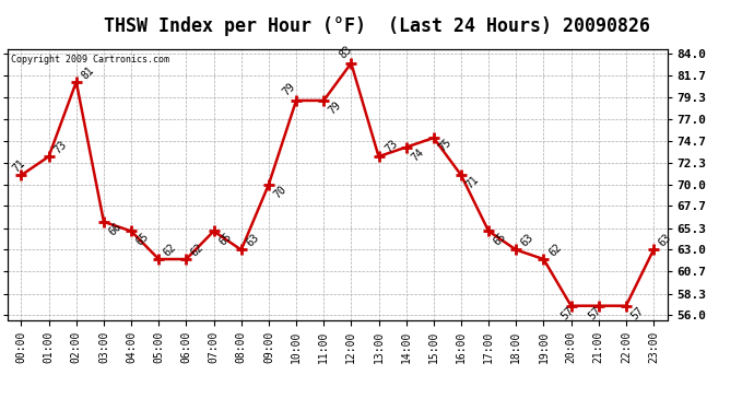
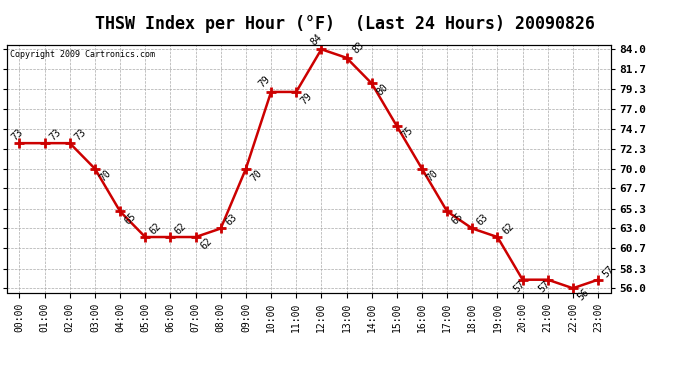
00:00: 71 -> 73
02:00: 81 -> 73
03:00: 66 -> 70
07:00: 65 -> 62
12:00: 83 -> 84
13:00: 73 -> 83
14:00: 74 -> 80
16:00: 71 -> 70
22:00: 57 -> 56
23:00: 63 -> 57
